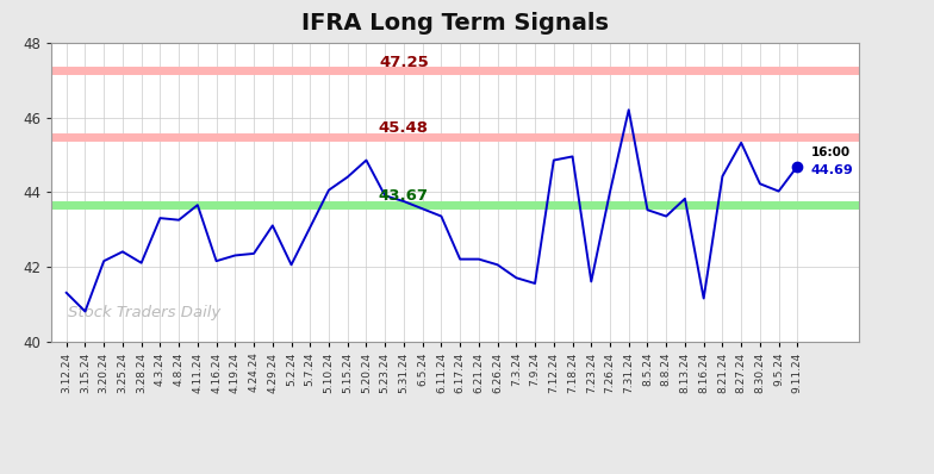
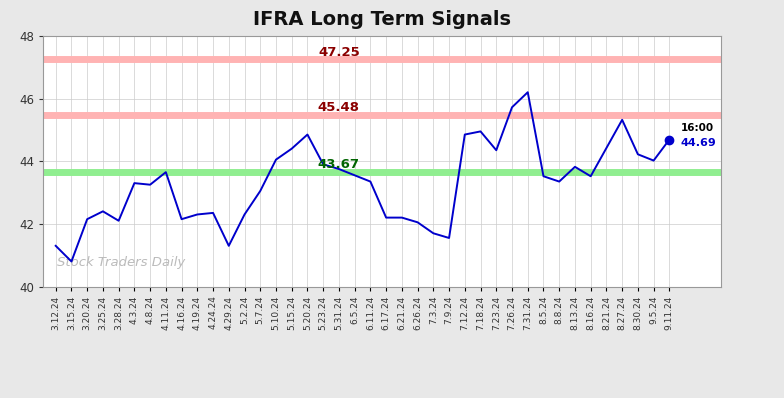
4.29.24: 43.10 -> 41.30
5.2.24: 42.05 -> 42.30
7.23.24: 41.60 -> 44.35
7.26.24: 44.00 -> 45.72
8.16.24: 41.15 -> 43.52
